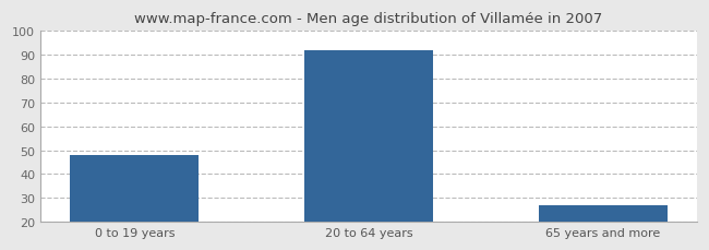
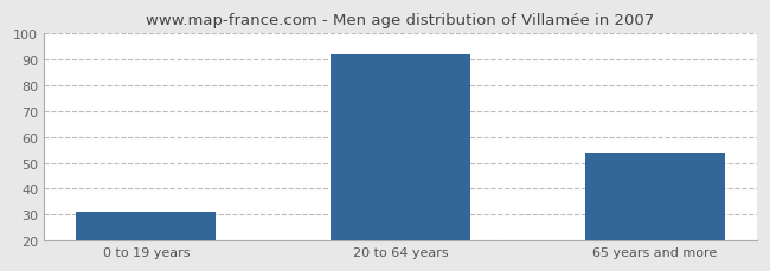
0 to 19 years: 48 -> 31
65 years and more: 27 -> 54
